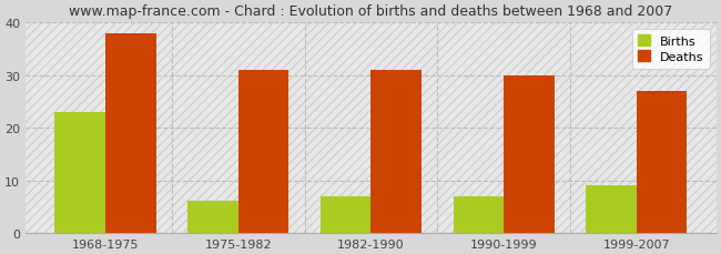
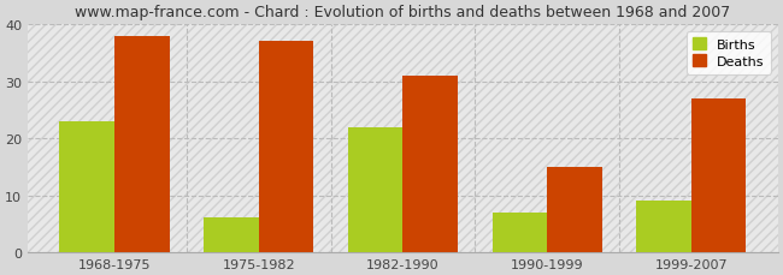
Deaths/1975-1982: 31 -> 37
Births/1982-1990: 7 -> 22
Deaths/1990-1999: 30 -> 15
